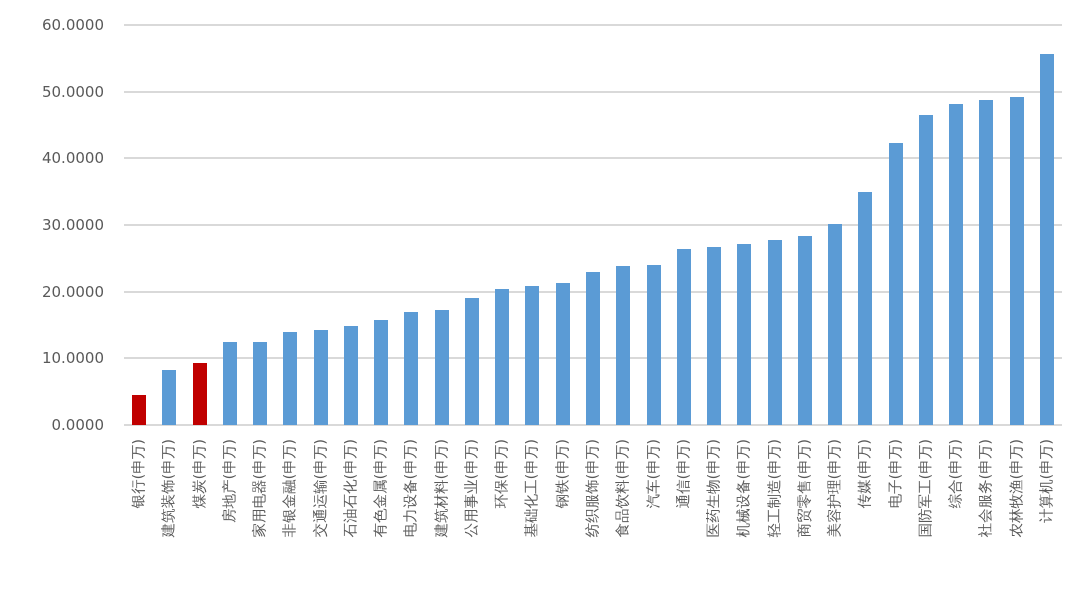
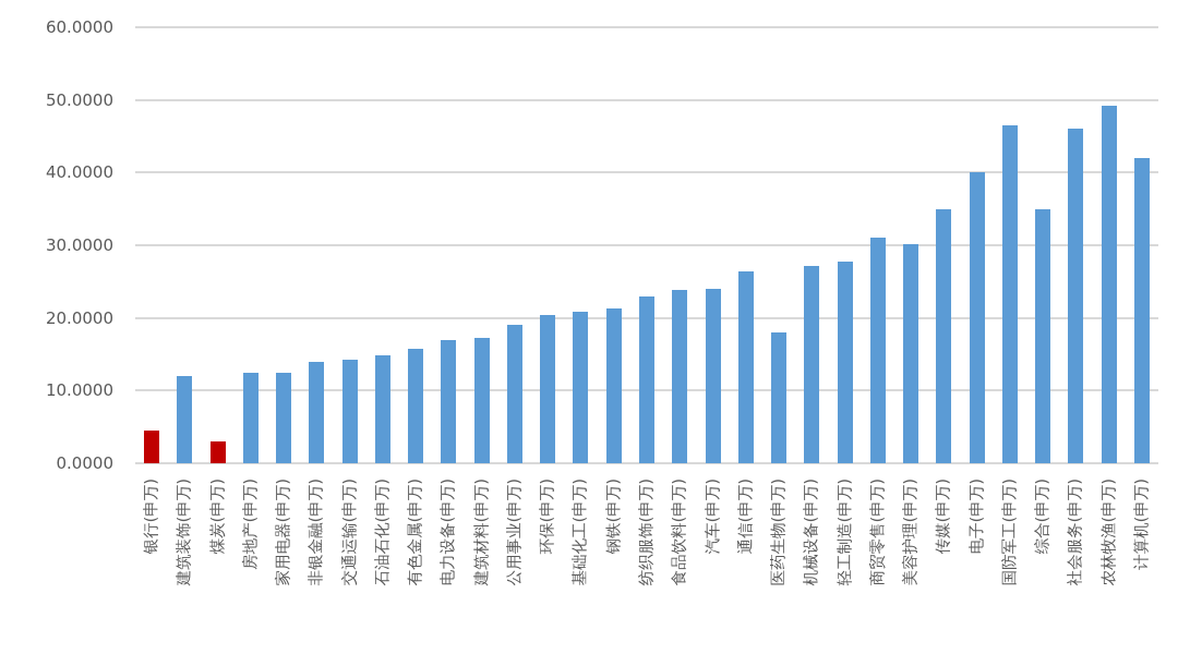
建筑装饰(申万): 8 -> 12
煤炭(申万): 9 -> 3
医药生物(申万): 27 -> 18
商贸零售(申万): 28 -> 31
电子(申万): 42 -> 40
综合(申万): 48 -> 35
社会服务(申万): 49 -> 46
计算机(申万): 56 -> 42
